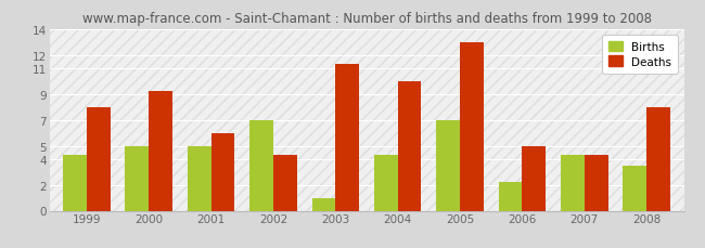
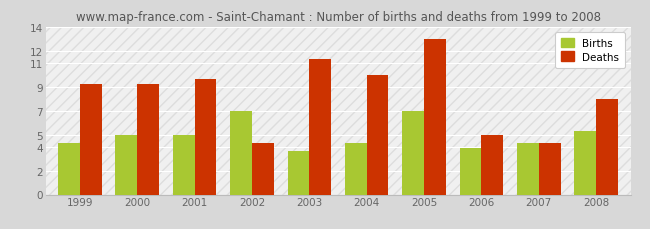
Deaths/1999: 8.0 -> 9.2
Deaths/2001: 6.0 -> 9.6
Births/2003: 1.0 -> 3.6
Births/2006: 2.2 -> 3.9
Births/2008: 3.5 -> 5.3
